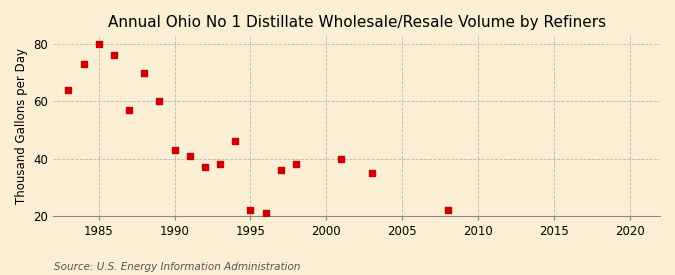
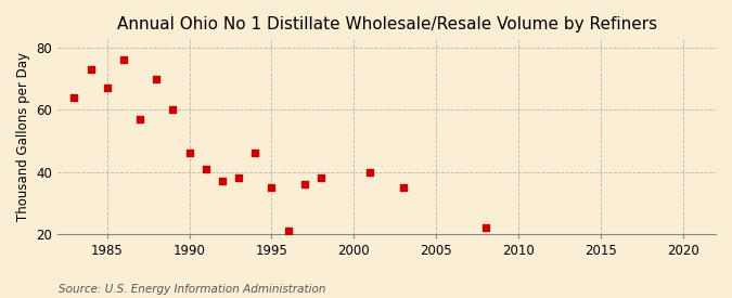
1985: 80 -> 67
1990: 43 -> 46
1995: 22 -> 35
